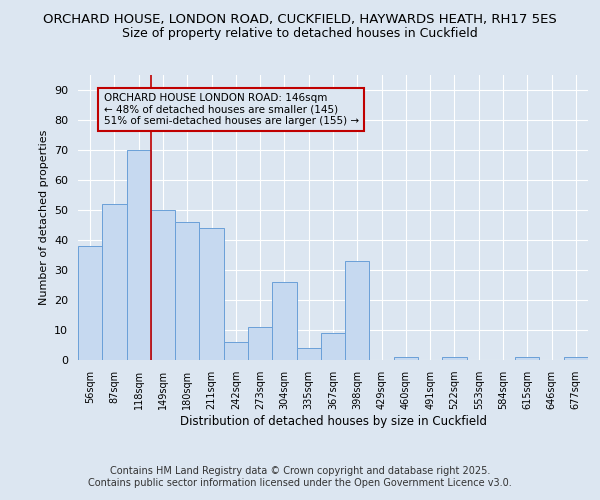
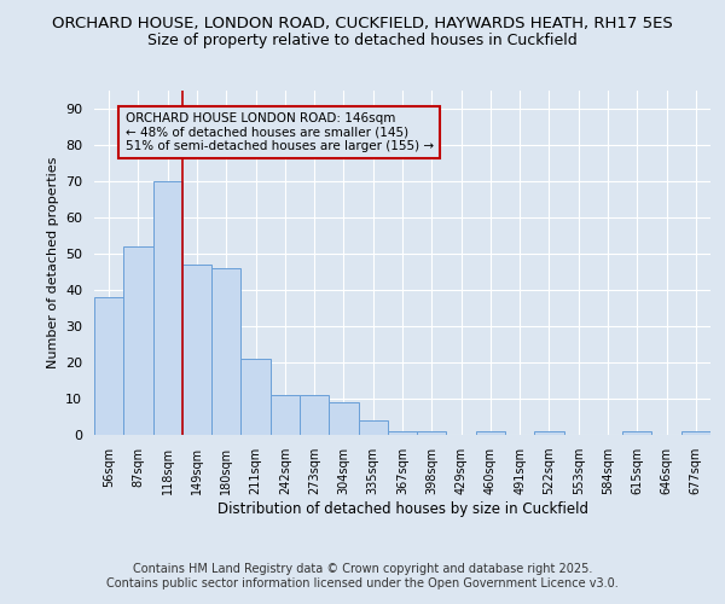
149sqm: 50 -> 47
211sqm: 44 -> 21
242sqm: 6 -> 11
304sqm: 26 -> 9
367sqm: 9 -> 1
398sqm: 33 -> 1
